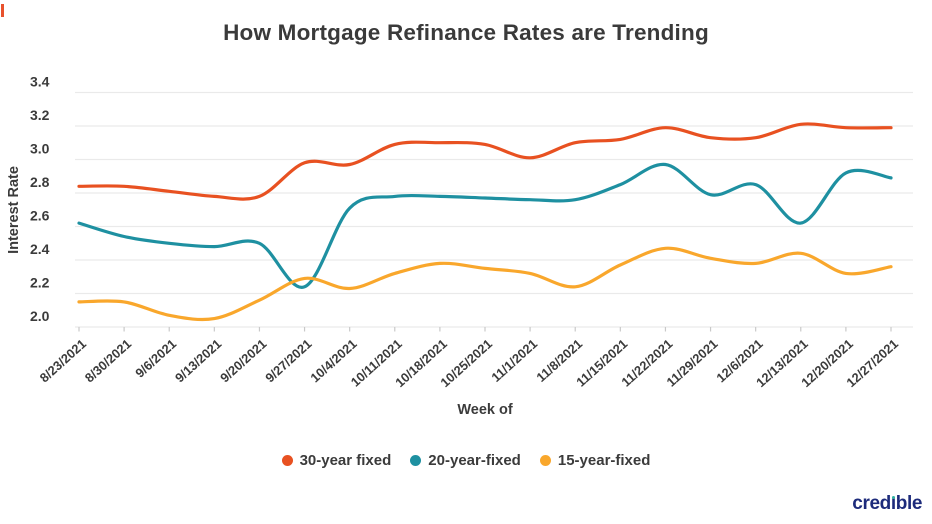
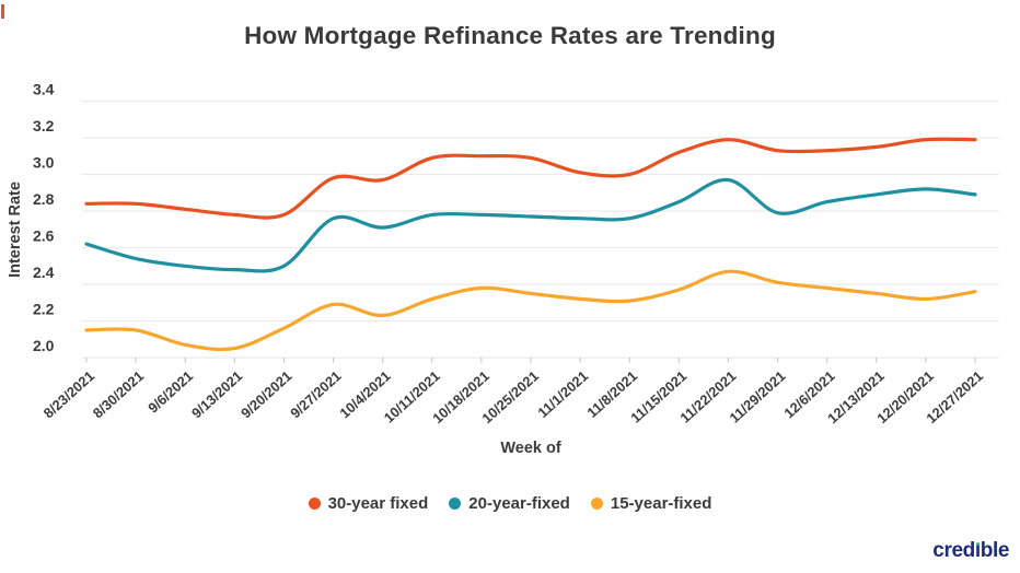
20-year-fixed/9/27/2021: 2.24 -> 2.76
30-year fixed/11/8/2021: 3.10 -> 3.00
15-year-fixed/11/8/2021: 2.24 -> 2.31
30-year fixed/12/13/2021: 3.21 -> 3.15
20-year-fixed/12/13/2021: 2.62 -> 2.89
15-year-fixed/12/13/2021: 2.44 -> 2.35
